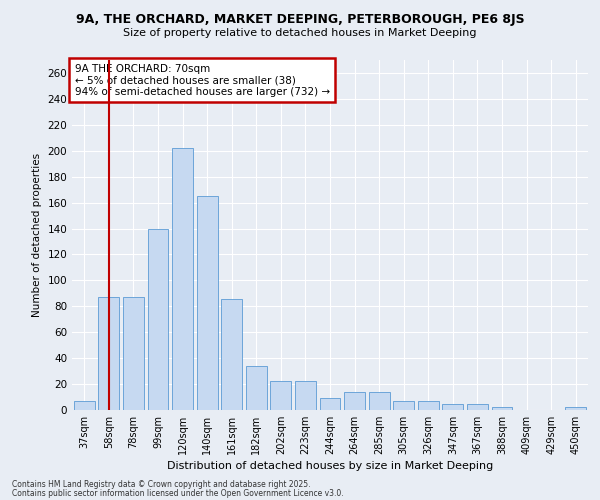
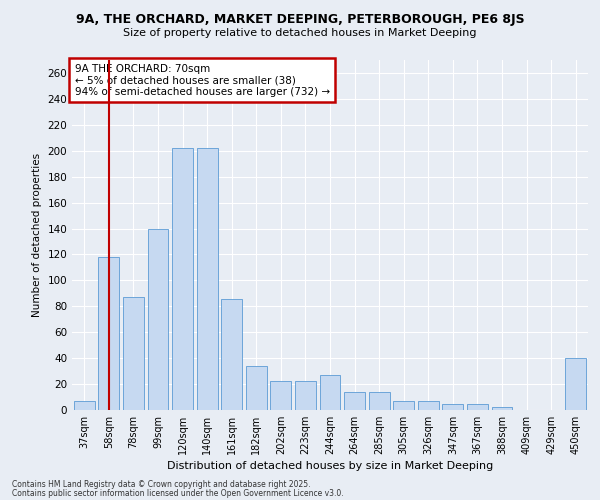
58sqm: 87 -> 118
140sqm: 165 -> 202
244sqm: 9 -> 27
450sqm: 2 -> 40
